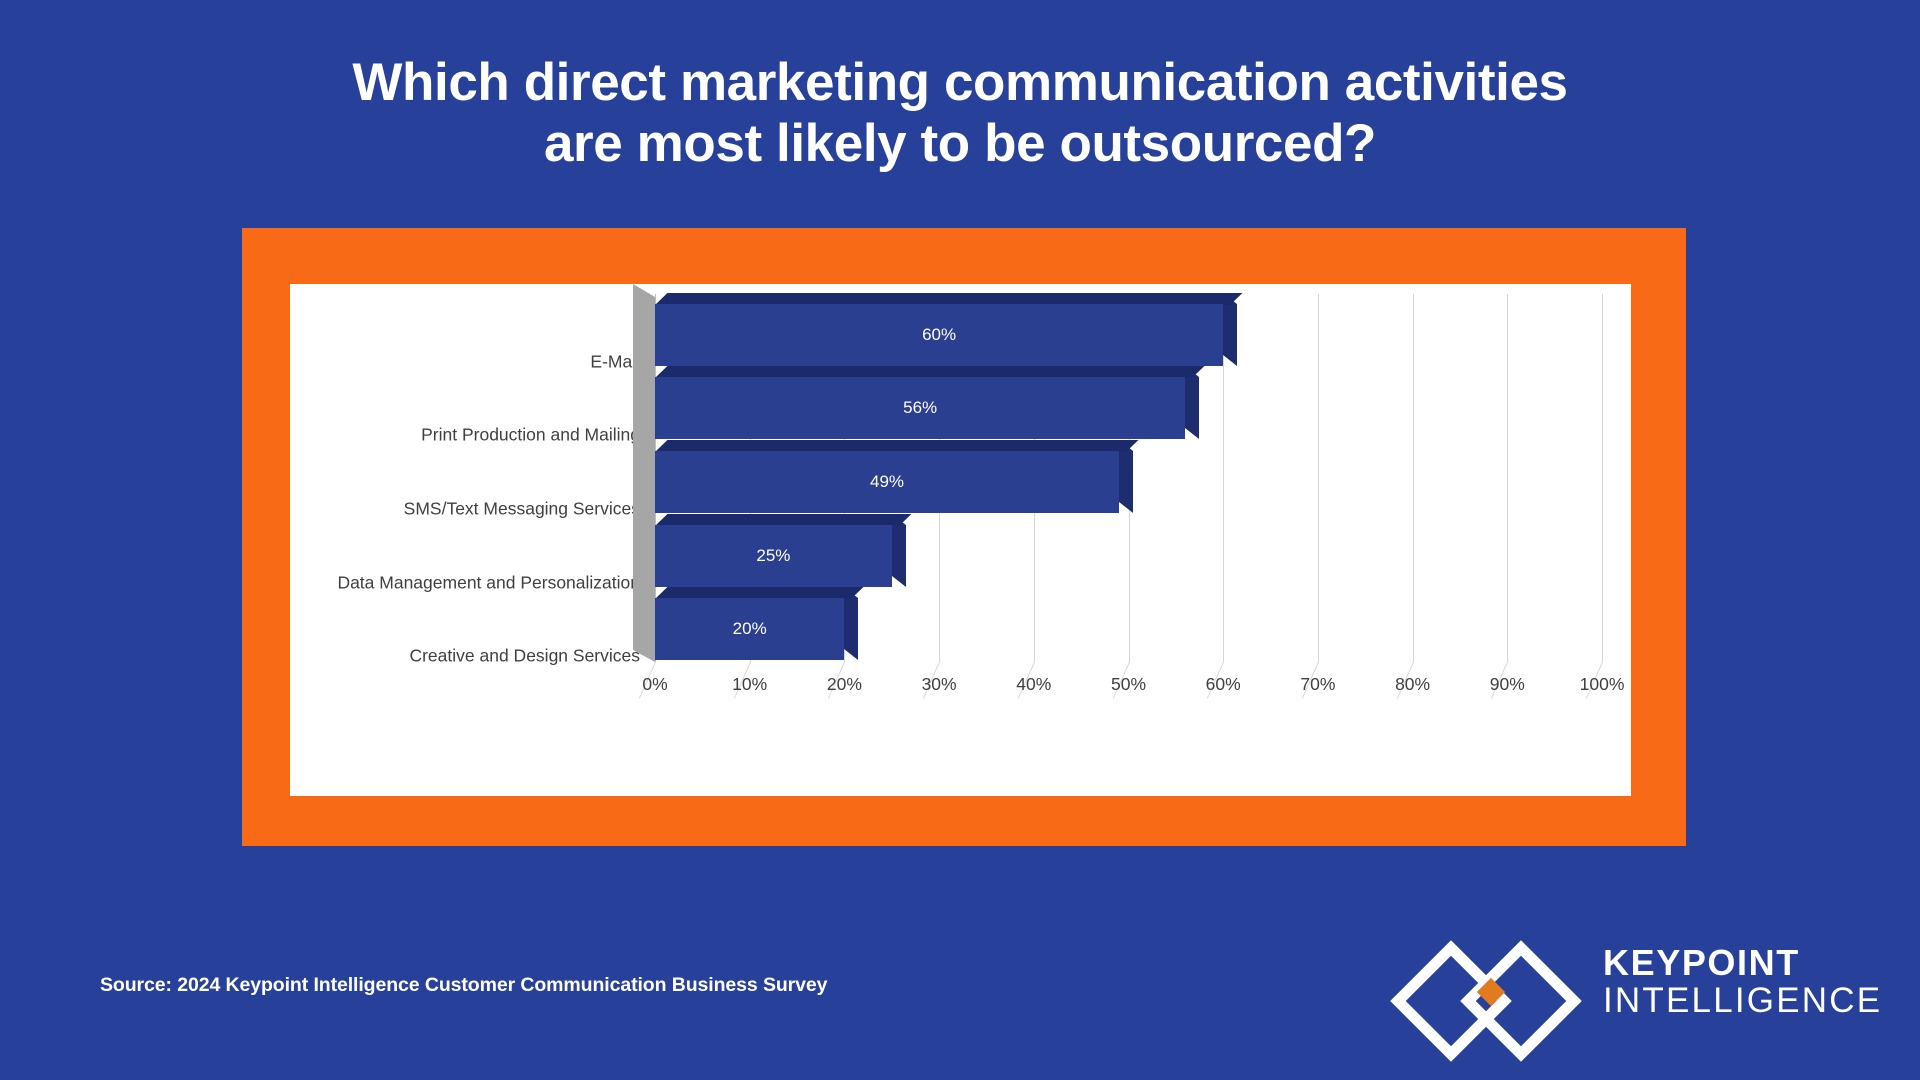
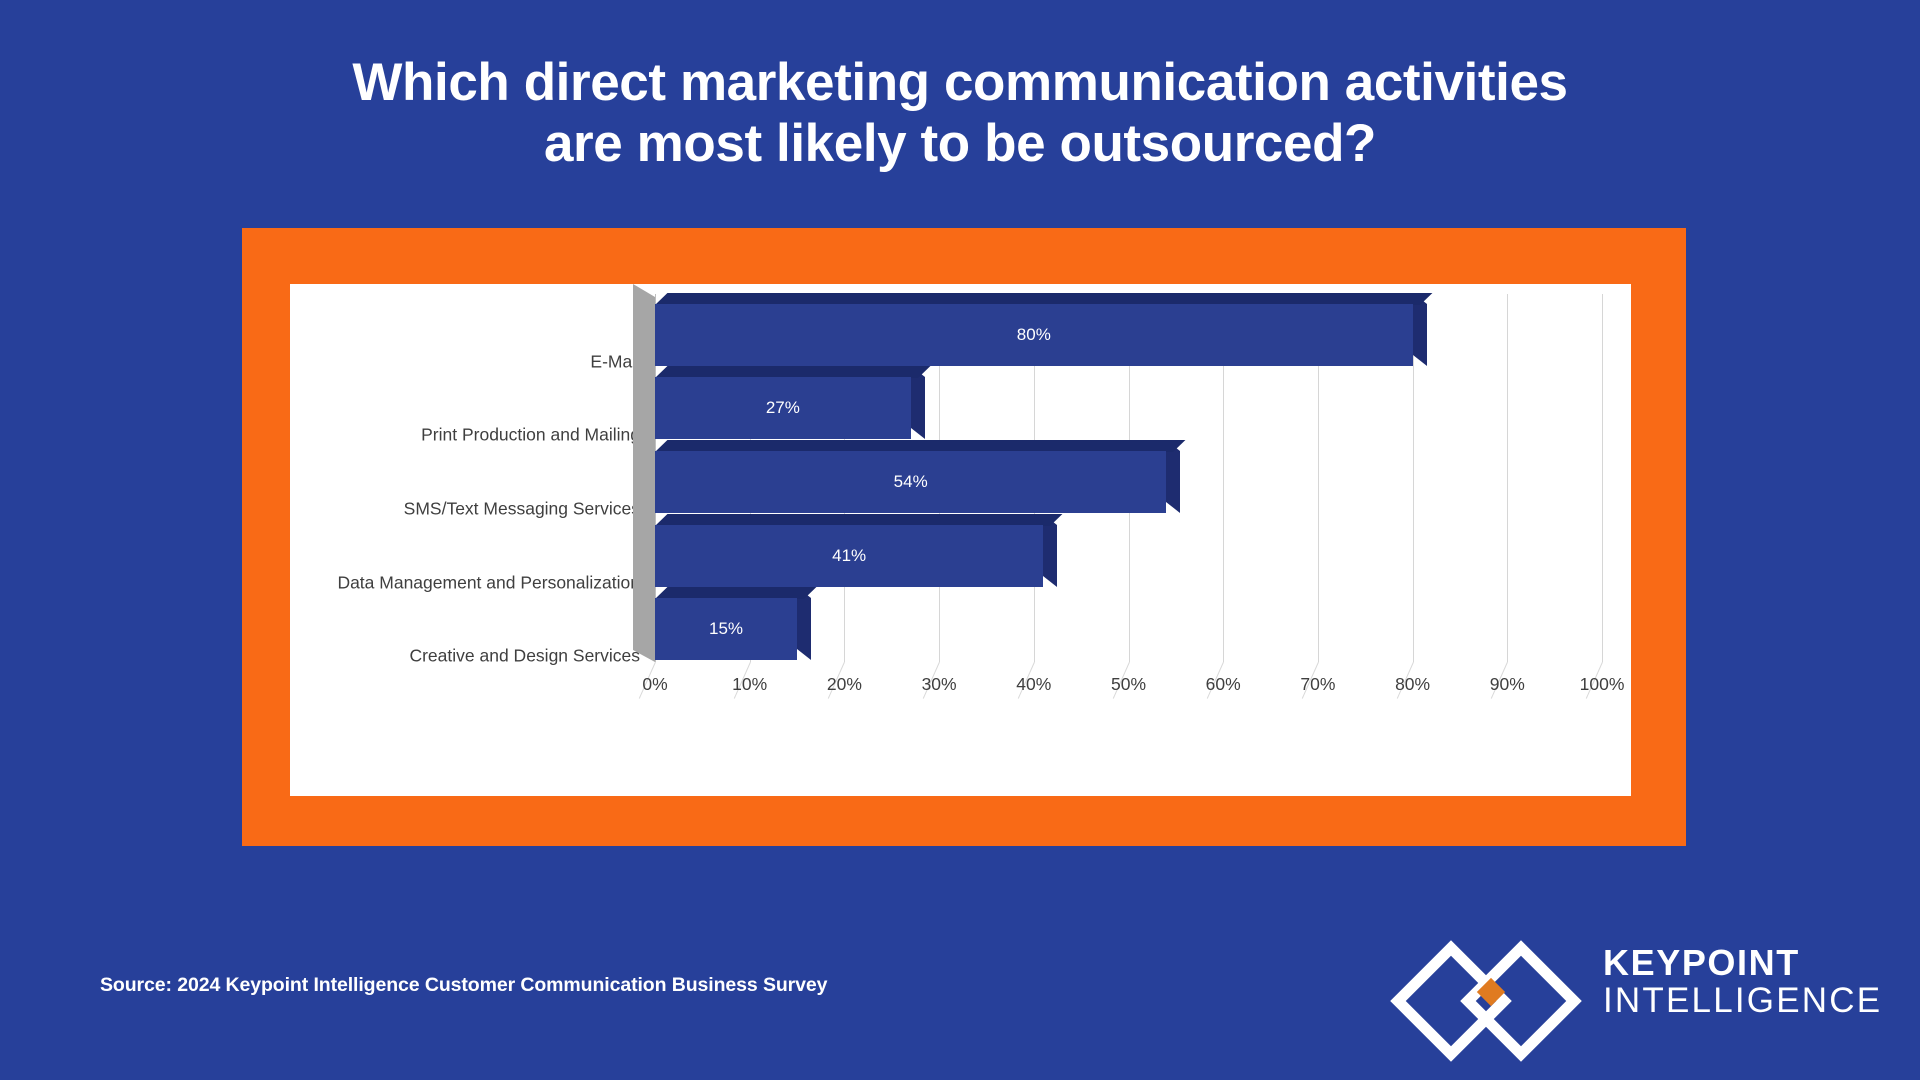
E-Mail: 60% -> 80%
Print Production and Mailing: 56% -> 27%
SMS/Text Messaging Services: 49% -> 54%
Data Management and Personalization: 25% -> 41%
Creative and Design Services: 20% -> 15%
